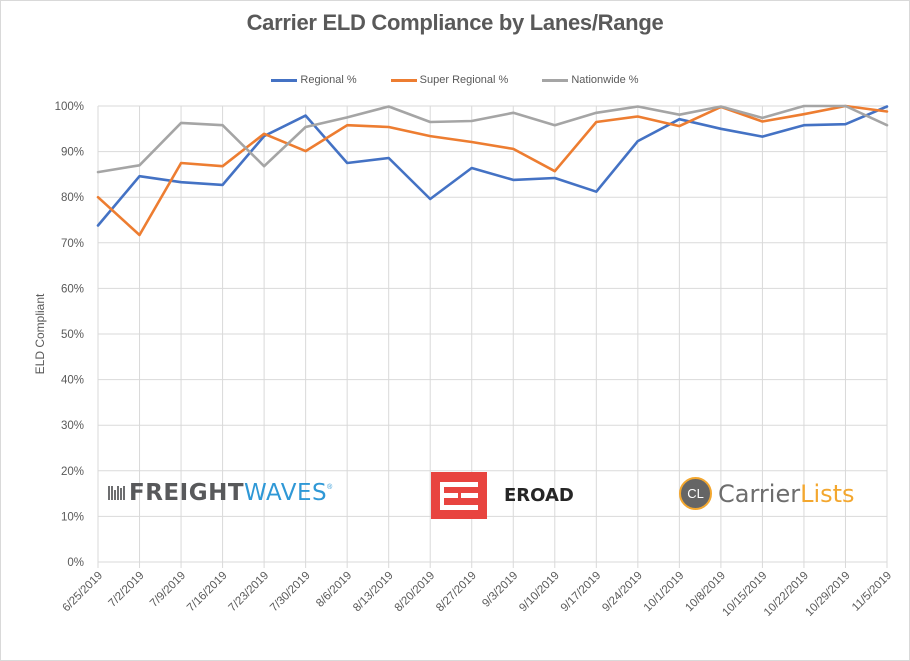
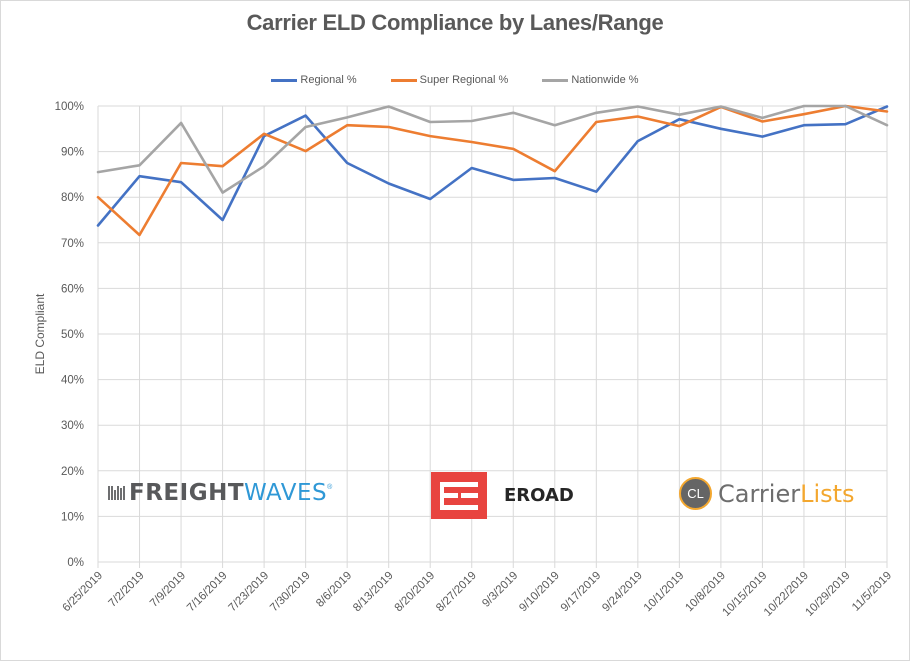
Regional %/7/16/2019: 83% -> 75%
Nationwide %/7/16/2019: 96% -> 81%
Regional %/8/13/2019: 89% -> 83%
